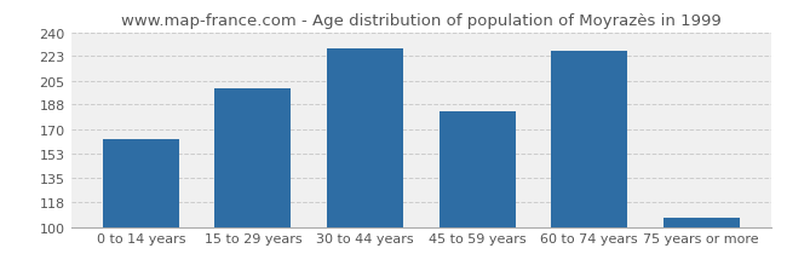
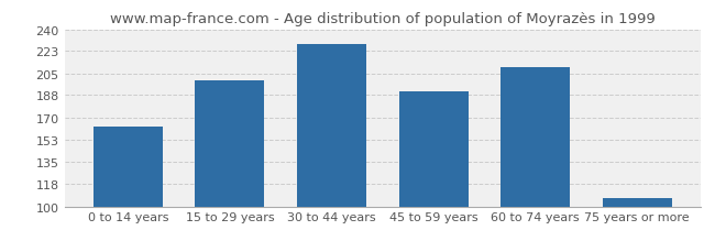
45 to 59 years: 183 -> 191
60 to 74 years: 227 -> 210
